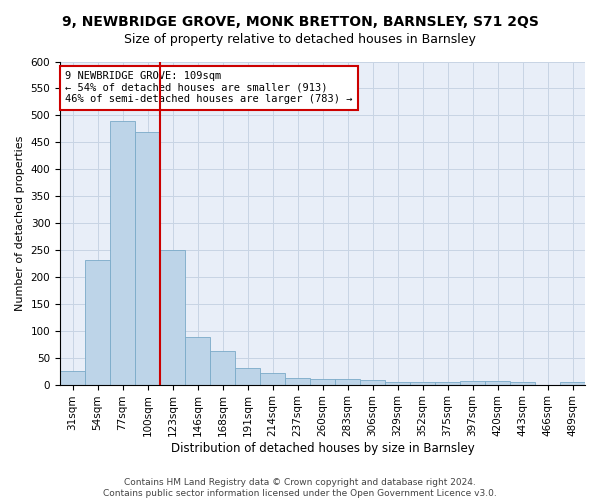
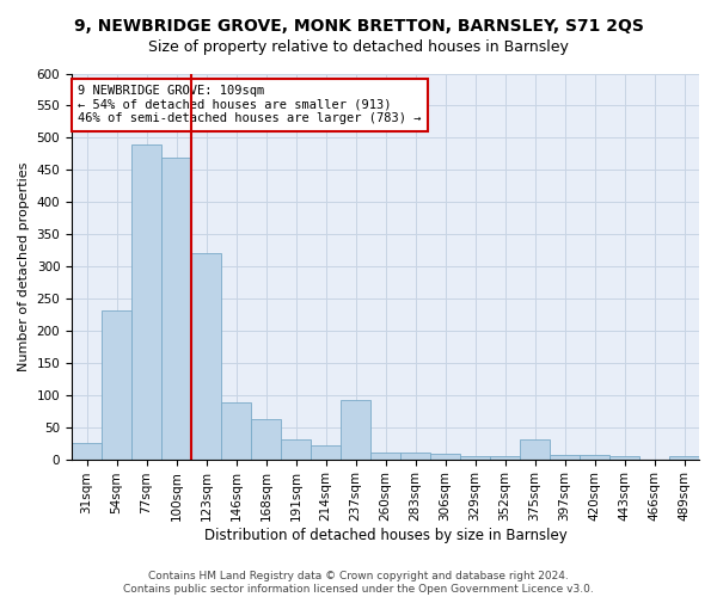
123sqm: 250 -> 320
237sqm: 13 -> 92
375sqm: 4 -> 30
